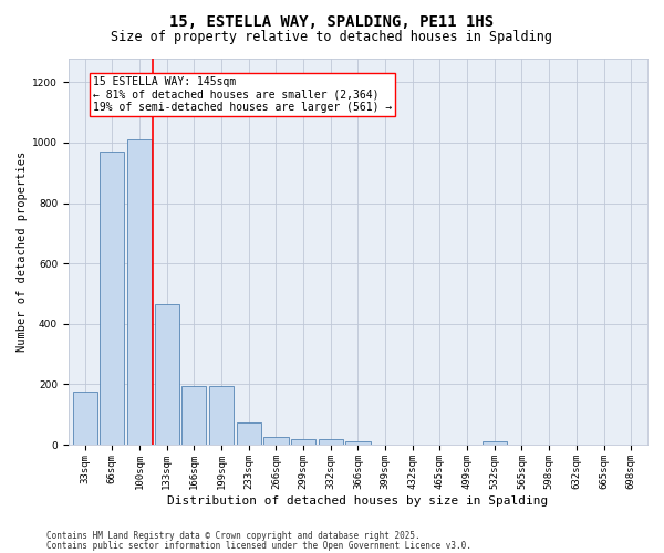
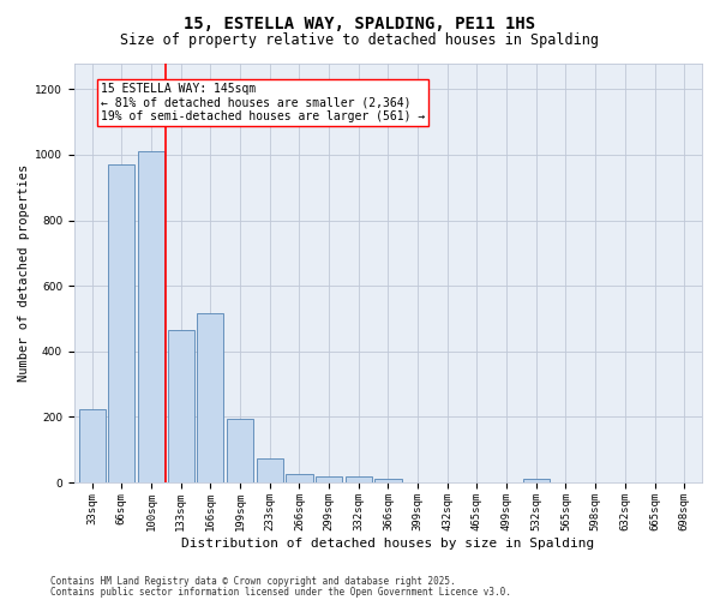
33sqm: 175 -> 225
166sqm: 195 -> 515
